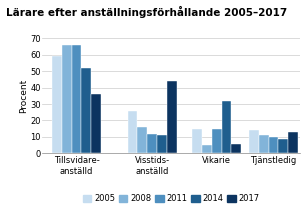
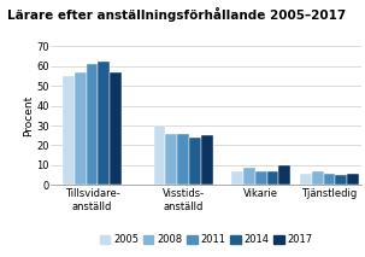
2005/Tillsvidare- anställd: 59 -> 55
2008/Tillsvidare- anställd: 66 -> 57
2011/Tillsvidare- anställd: 66 -> 61
2014/Tillsvidare- anställd: 52 -> 62
2017/Tillsvidare- anställd: 36 -> 57
2005/Visstids- anställd: 26 -> 30
2008/Visstids- anställd: 16 -> 26
2011/Visstids- anställd: 12 -> 26
2014/Visstids- anställd: 11 -> 24
2017/Visstids- anställd: 44 -> 25
2005/Vikarie: 15 -> 7
2008/Vikarie: 5 -> 9
2011/Vikarie: 15 -> 7
2014/Vikarie: 32 -> 7
2017/Vikarie: 6 -> 10
2005/Tjänstledig: 14 -> 6
2008/Tjänstledig: 11 -> 7
2011/Tjänstledig: 10 -> 6
2014/Tjänstledig: 9 -> 5
2017/Tjänstledig: 13 -> 6
